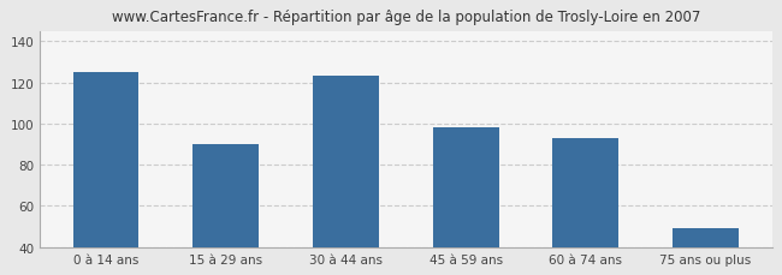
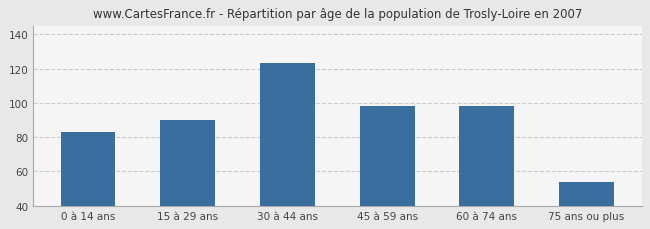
0 à 14 ans: 125 -> 83
60 à 74 ans: 93 -> 98
75 ans ou plus: 49 -> 54
